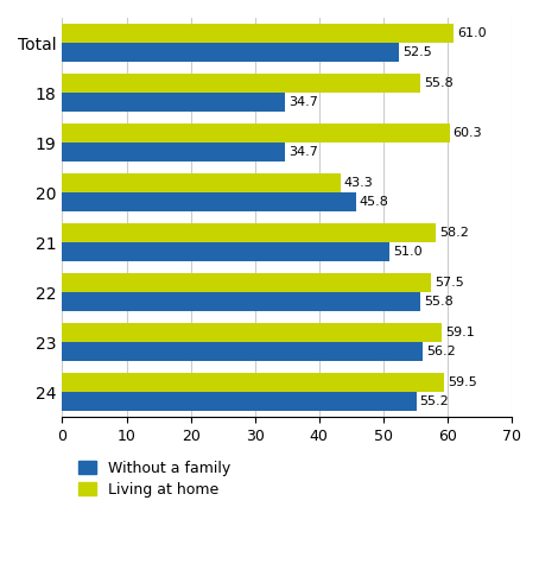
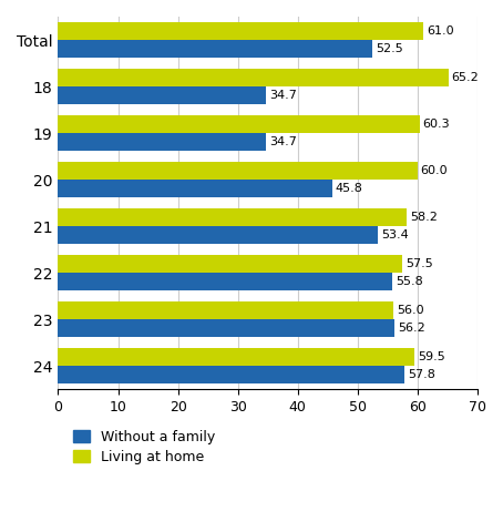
Living at home/18: 55.8 -> 65.2
Living at home/20: 43.3 -> 60.0
Without a family/21: 51.0 -> 53.4
Living at home/23: 59.1 -> 56.0
Without a family/24: 55.2 -> 57.8
